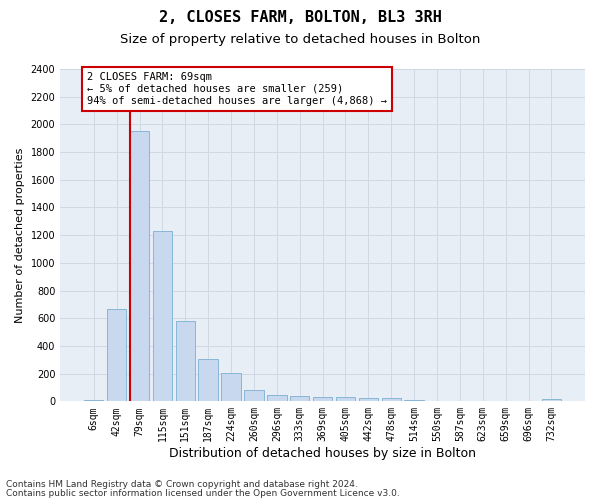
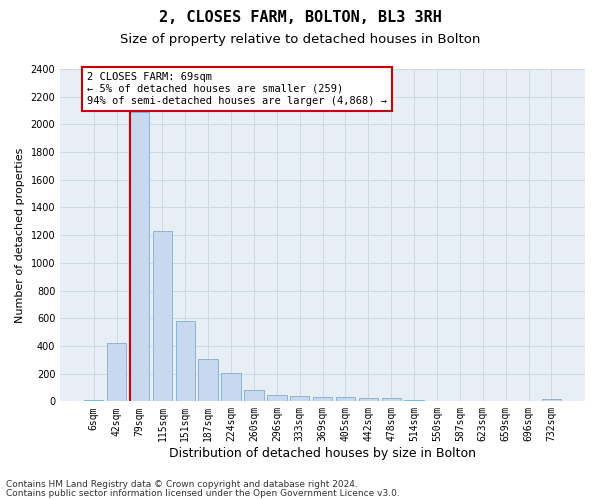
42sqm: 670 -> 420
79sqm: 1950 -> 2090
